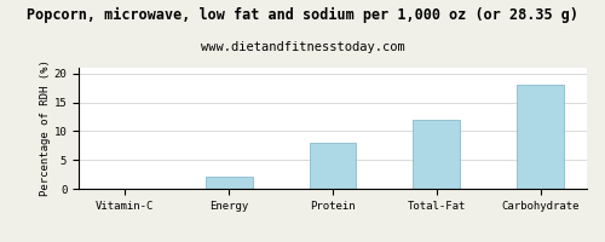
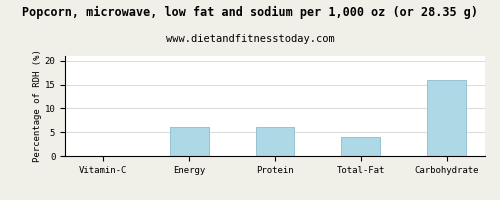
Energy: 2 -> 6
Protein: 8 -> 6
Total-Fat: 12 -> 4
Carbohydrate: 18 -> 16
